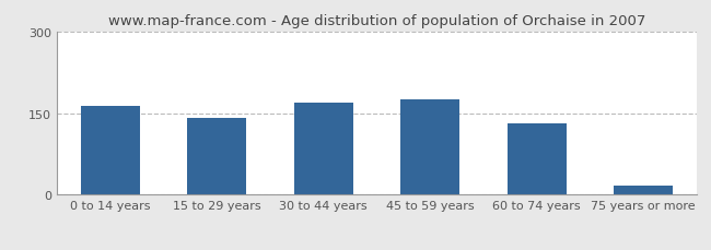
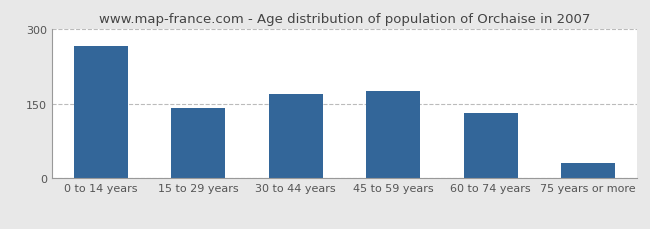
0 to 14 years: 163 -> 265
75 years or more: 17 -> 30
